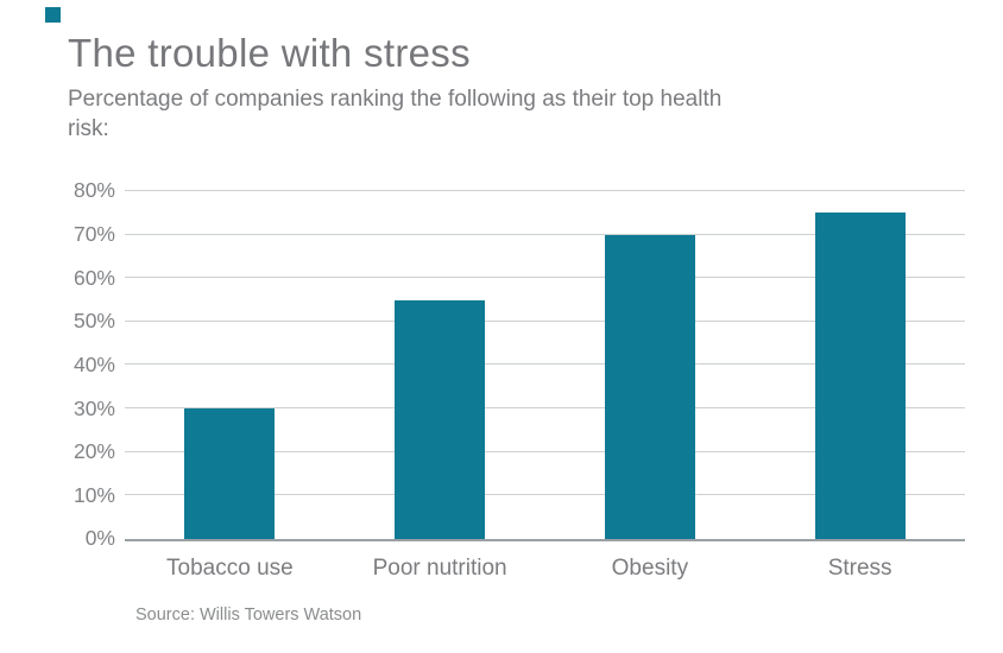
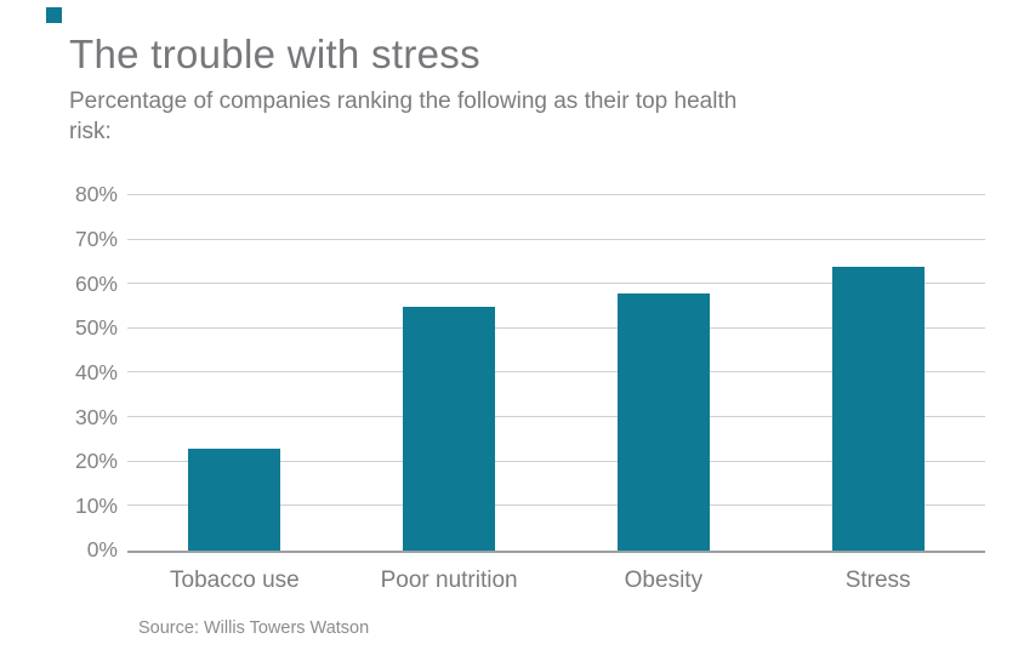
Tobacco use: 30% -> 23%
Obesity: 70% -> 58%
Stress: 75% -> 64%
